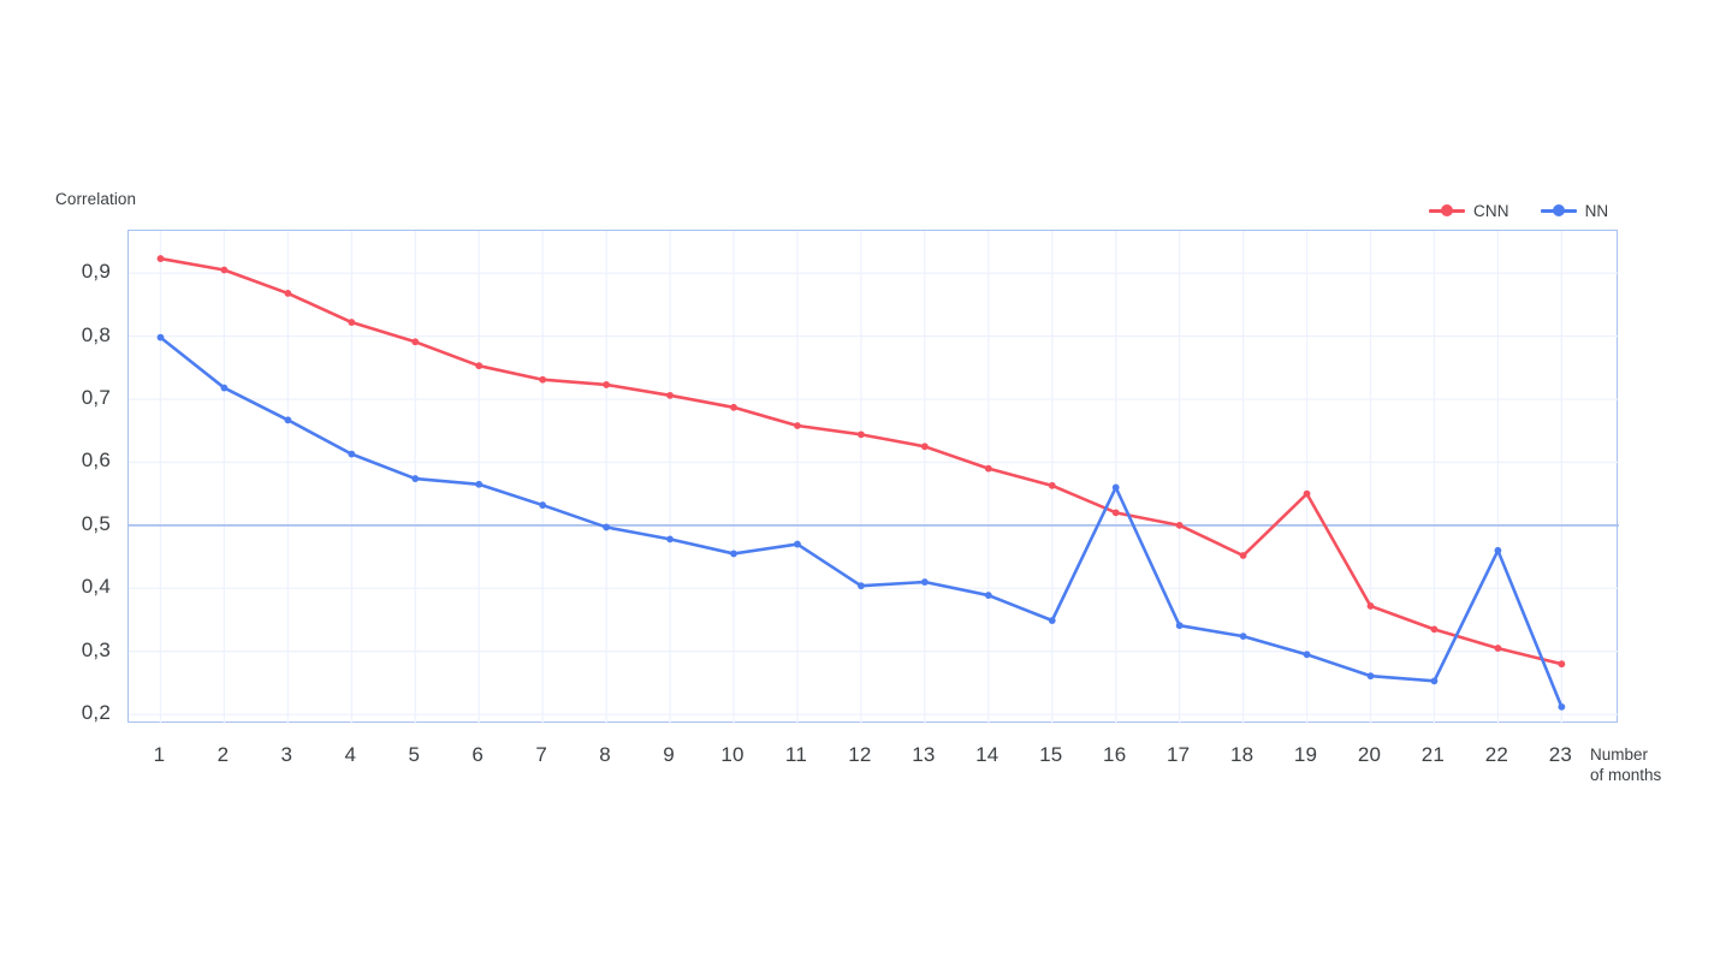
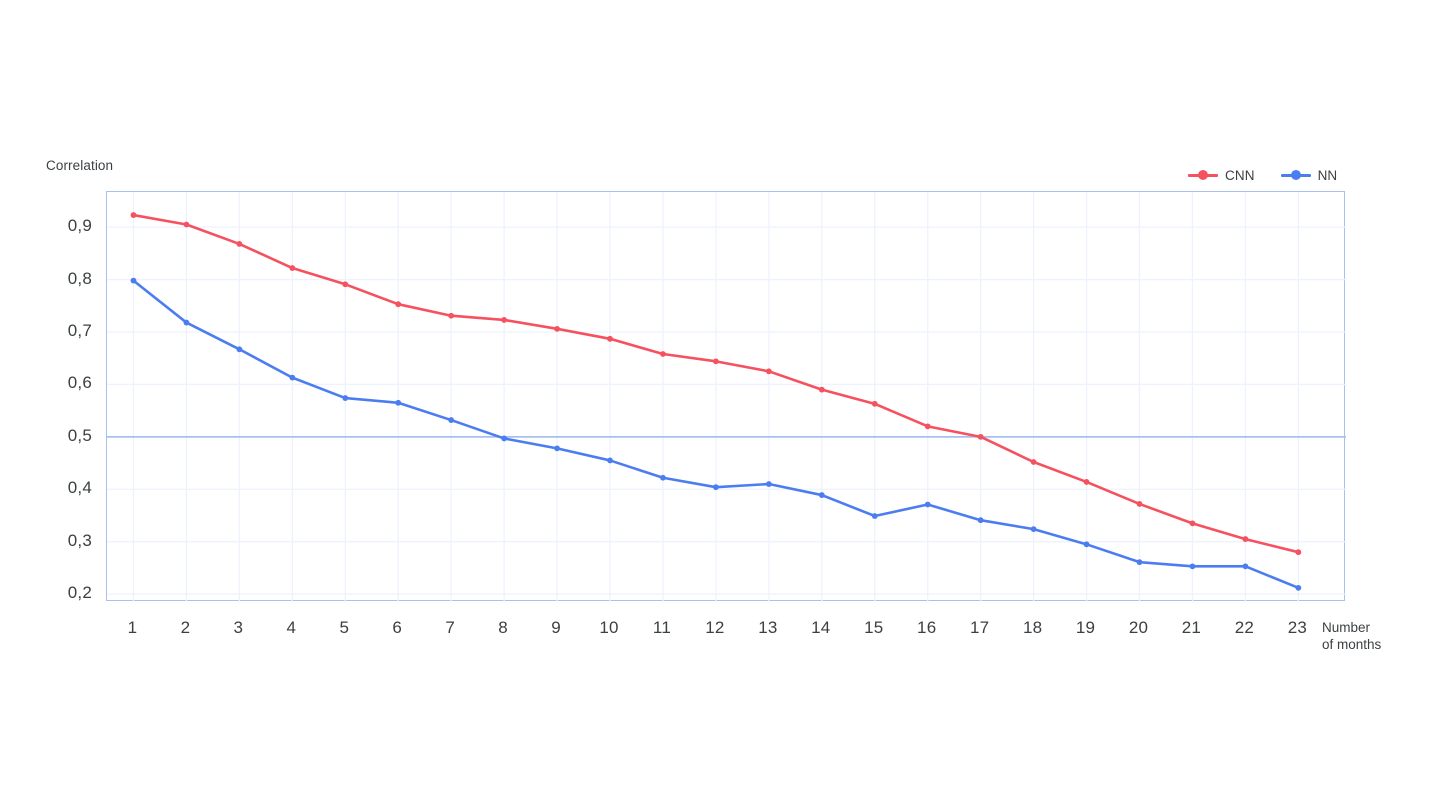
NN/11: 0,47 -> 0,42
NN/16: 0,56 -> 0,37
CNN/19: 0,55 -> 0,41
NN/22: 0,46 -> 0,25
